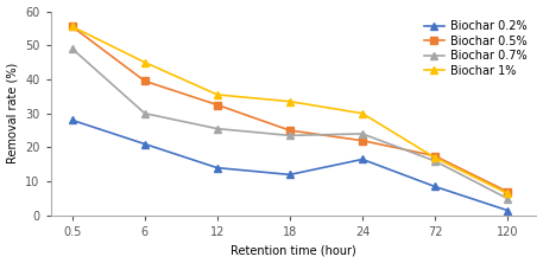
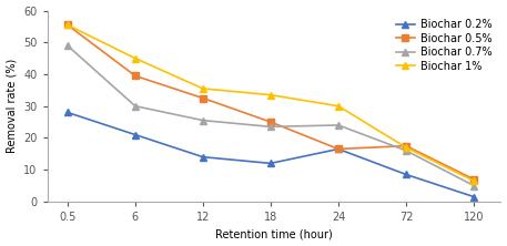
Biochar 0.5%/24: 22.0 -> 16.5
